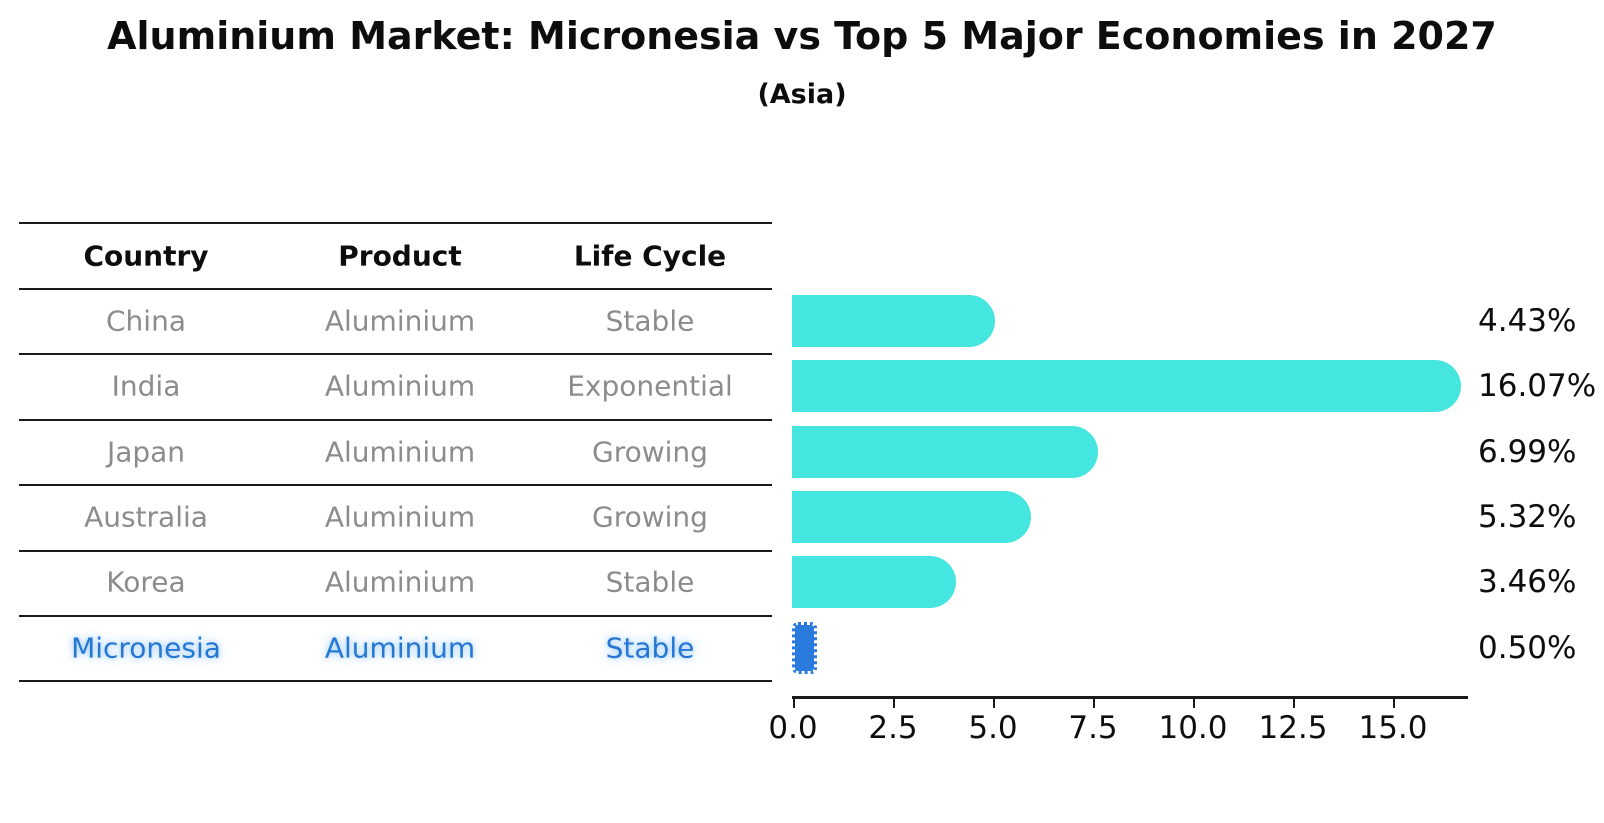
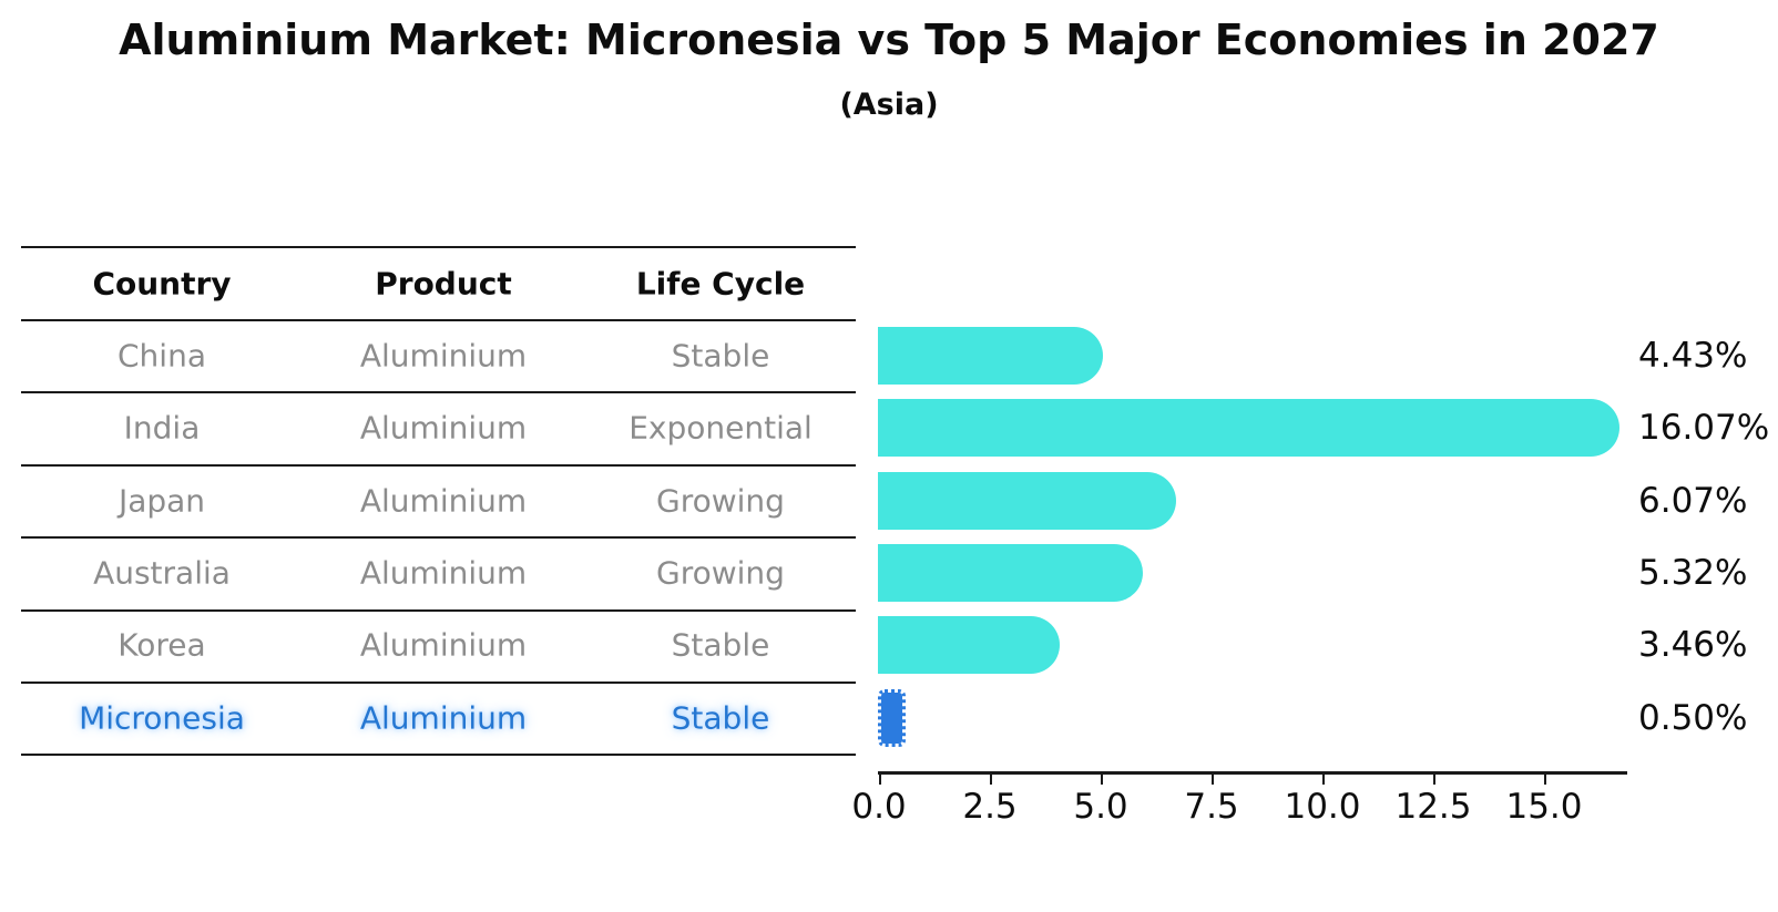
Japan: 6.99% -> 6.07%
